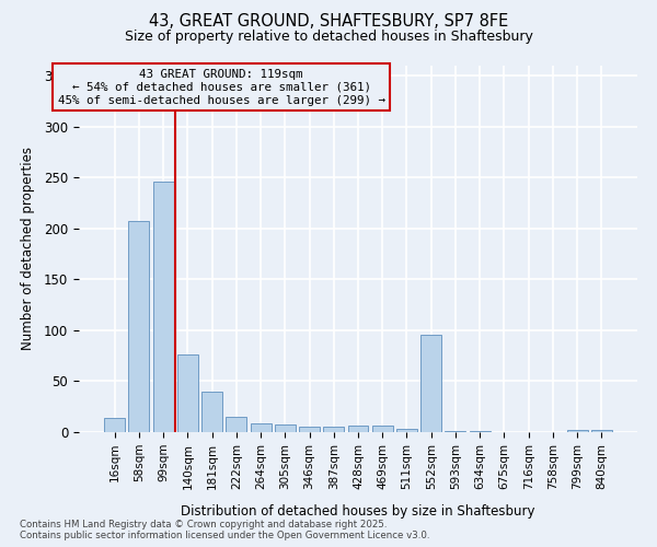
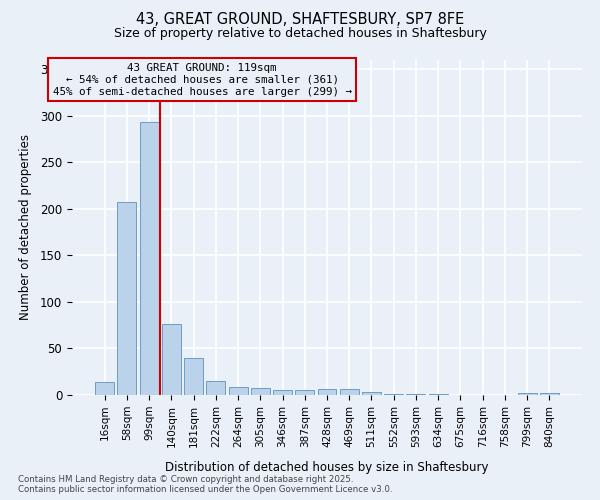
99sqm: 246 -> 293
552sqm: 96 -> 1
